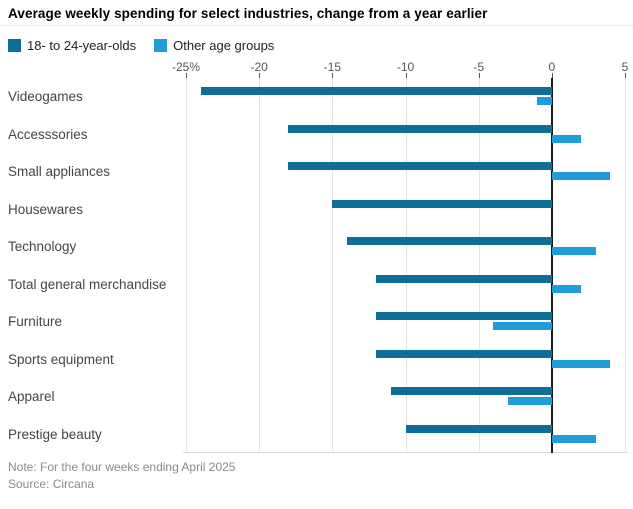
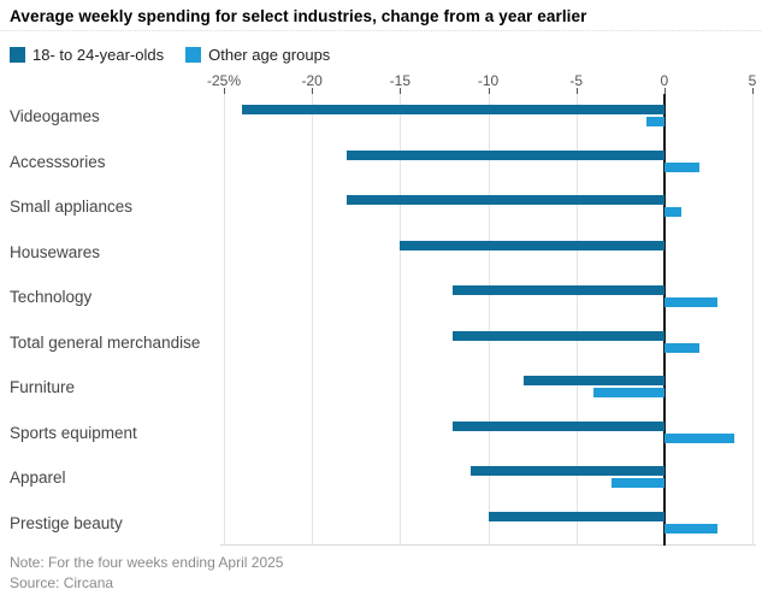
Other age groups/Small appliances: 4 -> 1
18- to 24-year-olds/Technology: -14 -> -12
18- to 24-year-olds/Furniture: -12 -> -8
